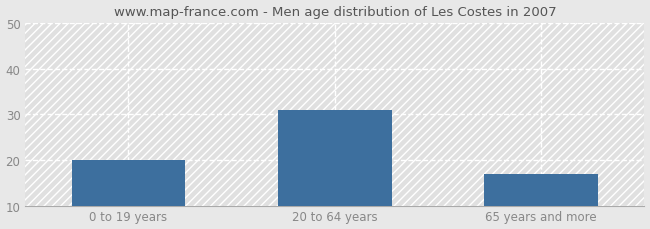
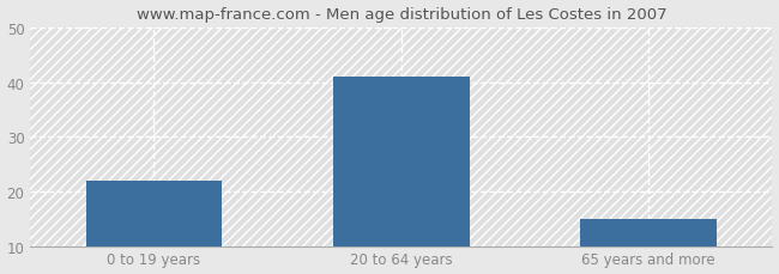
0 to 19 years: 20 -> 22
20 to 64 years: 31 -> 41
65 years and more: 17 -> 15
